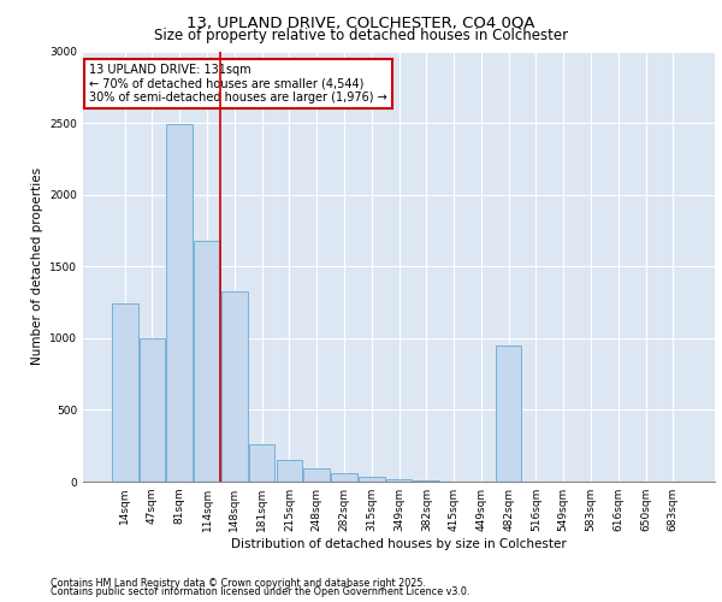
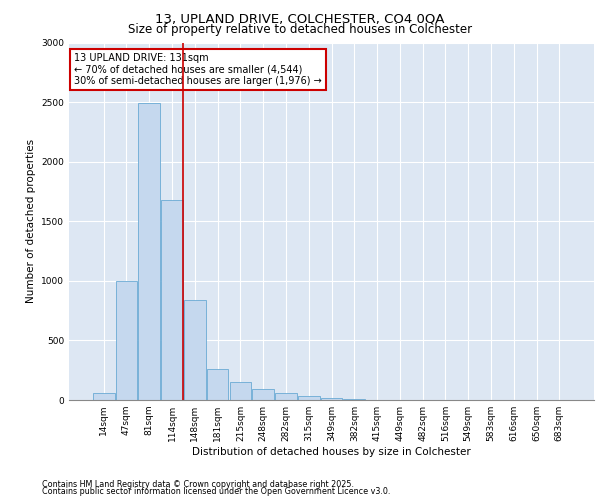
14sqm: 1240 -> 60
148sqm: 1330 -> 840
482sqm: 950 -> 0
